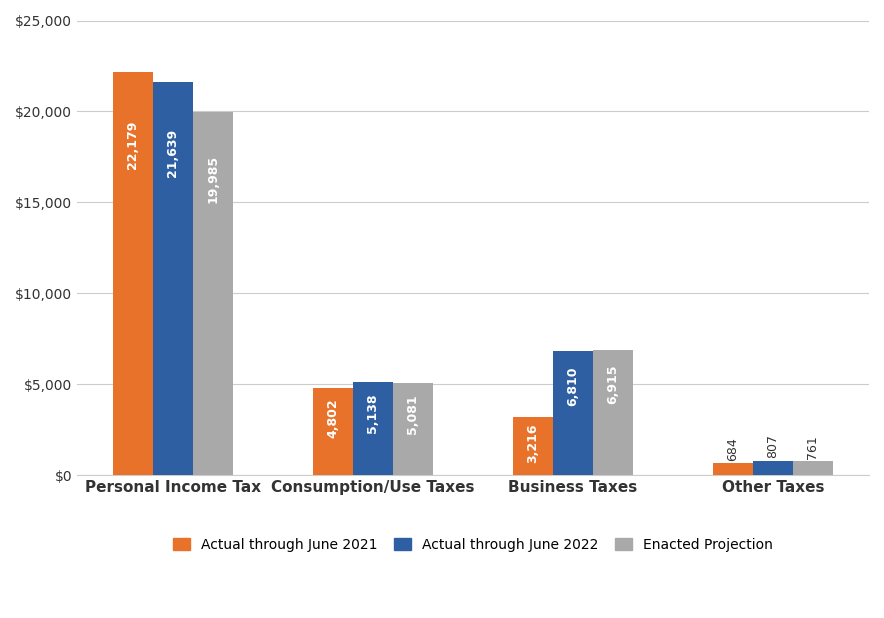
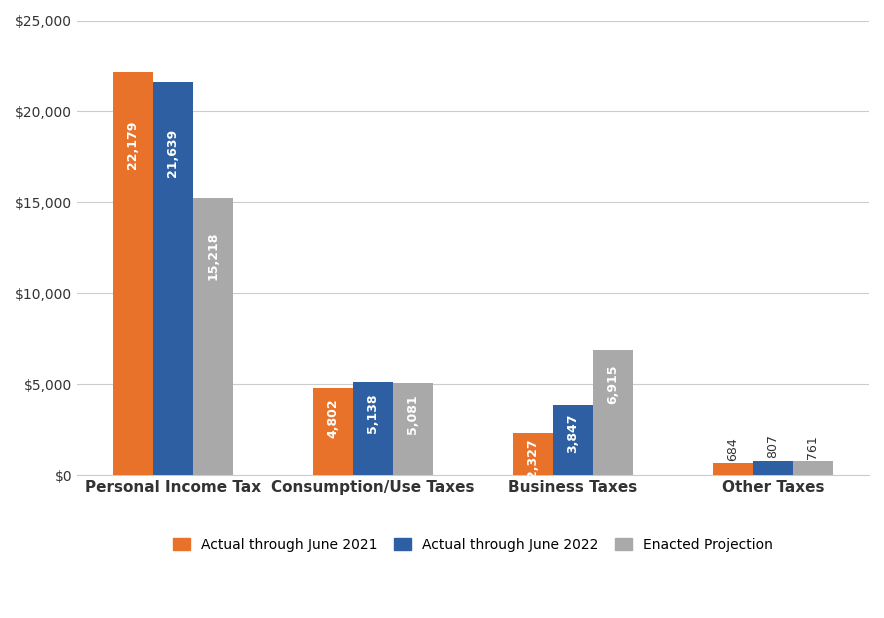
Enacted Projection/Personal Income Tax: 19,985 -> 15,218
Actual through June 2021/Business Taxes: 3,216 -> 2,327
Actual through June 2022/Business Taxes: 6,810 -> 3,847
